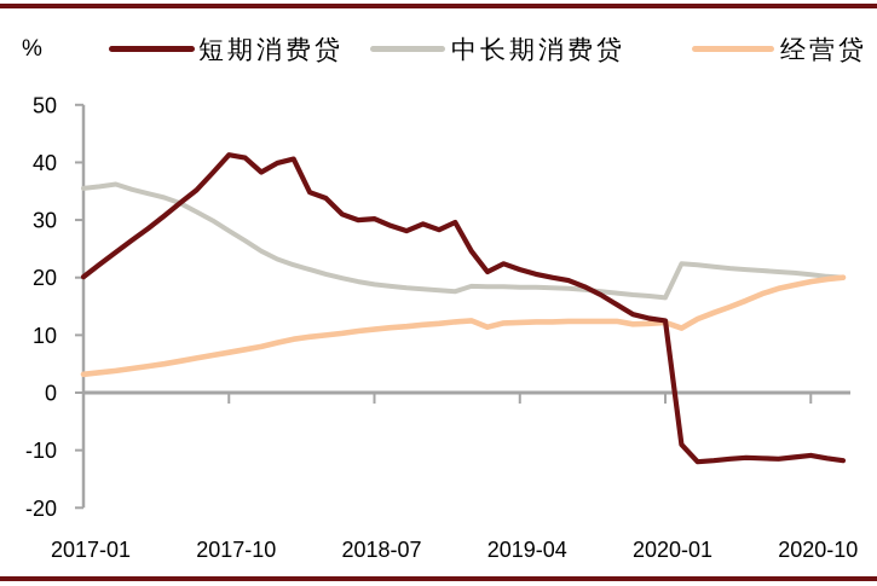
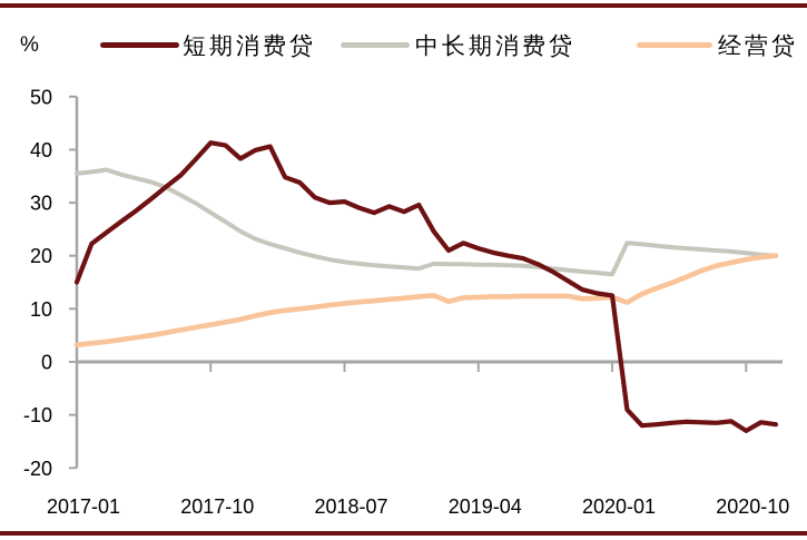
短期消费贷/2017-01: 20 -> 15
短期消费贷/2020-10: -11 -> -13
